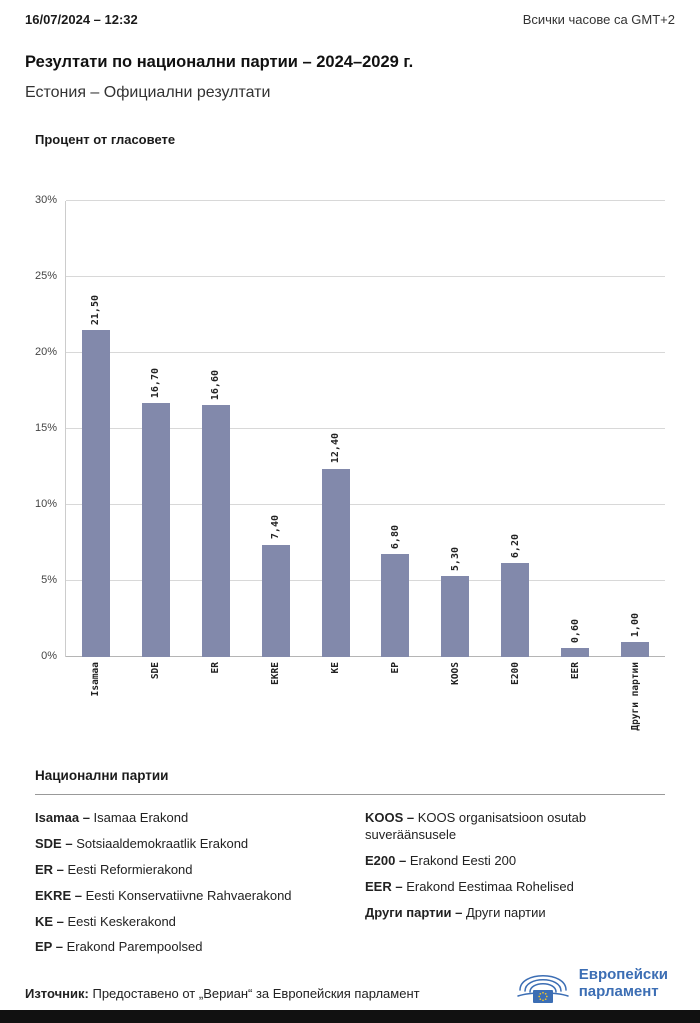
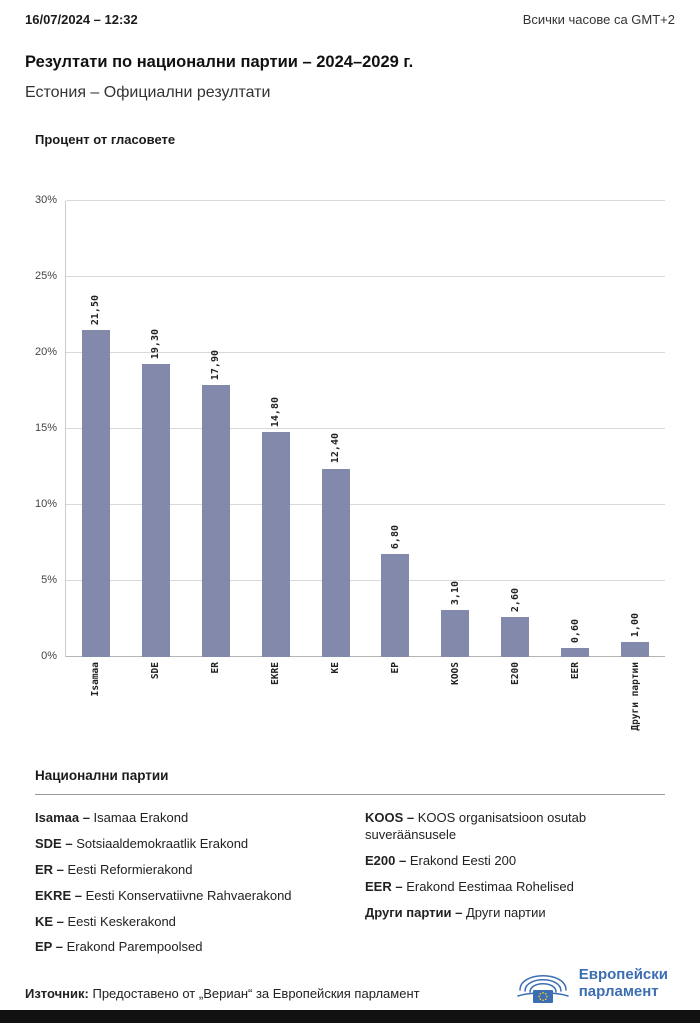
SDE: 16,70 -> 19,30
ER: 16,60 -> 17,90
EKRE: 7,40 -> 14,80
KOOS: 5,30 -> 3,10
E200: 6,20 -> 2,60
